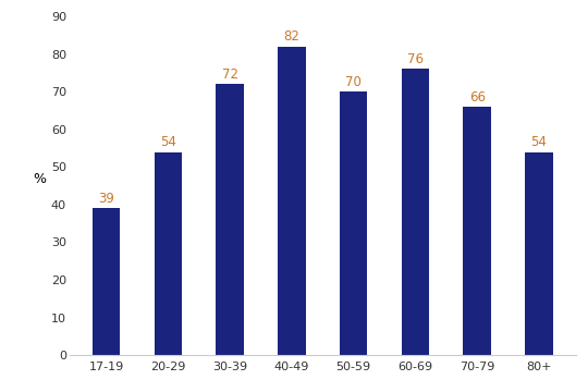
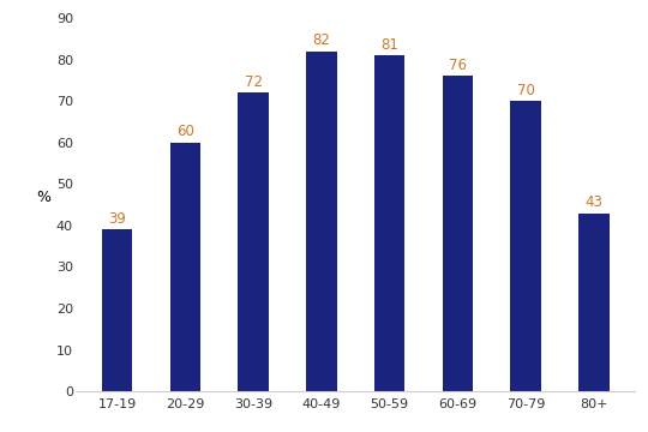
20-29: 54 -> 60
50-59: 70 -> 81
70-79: 66 -> 70
80+: 54 -> 43
